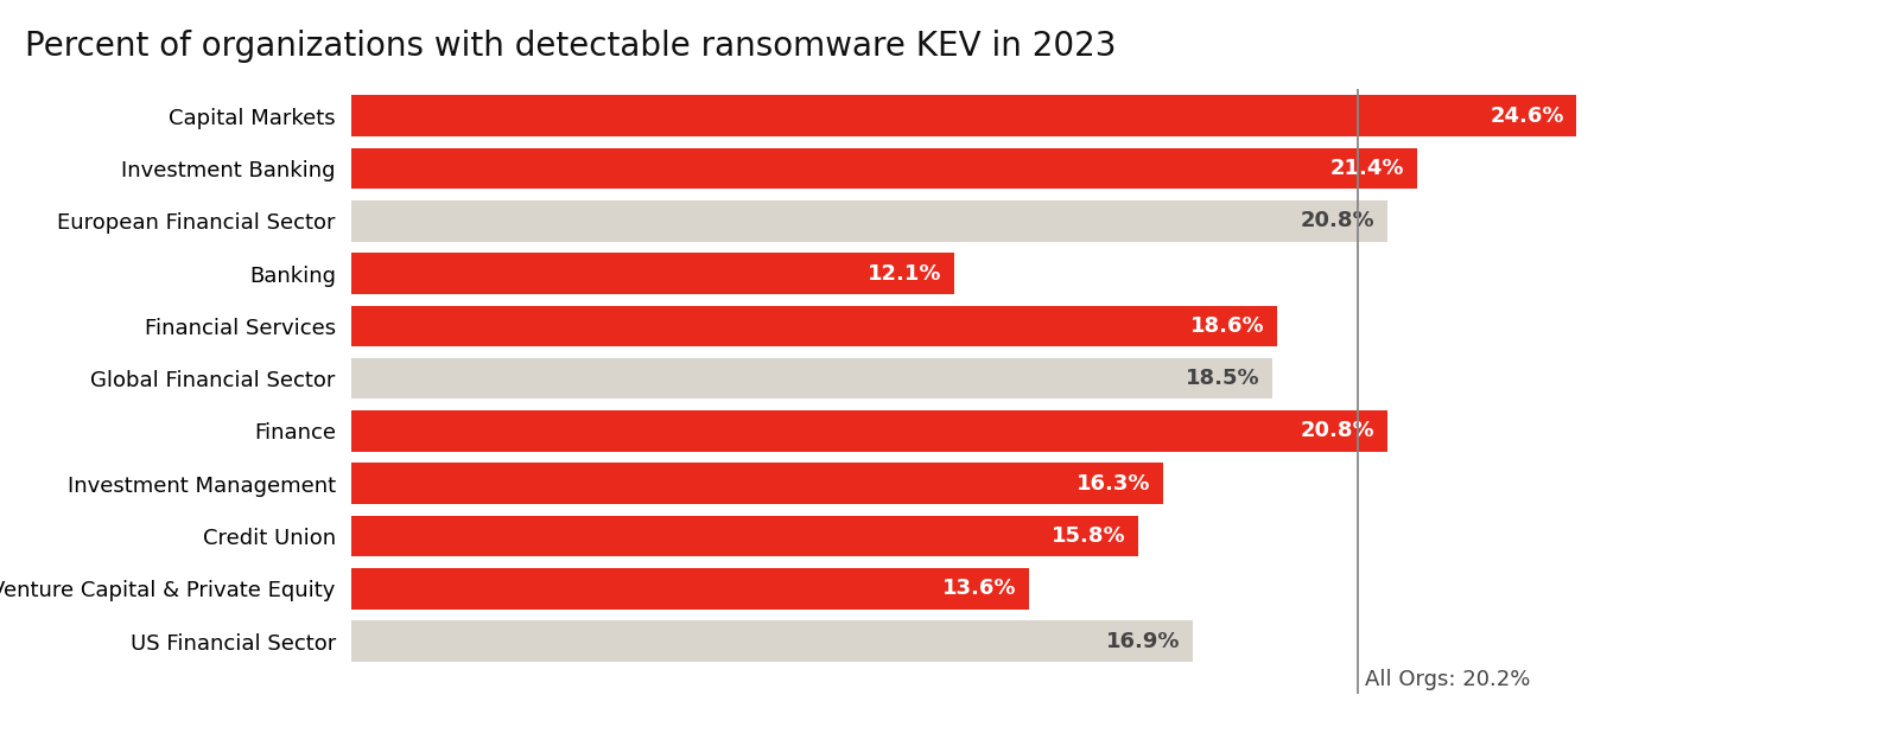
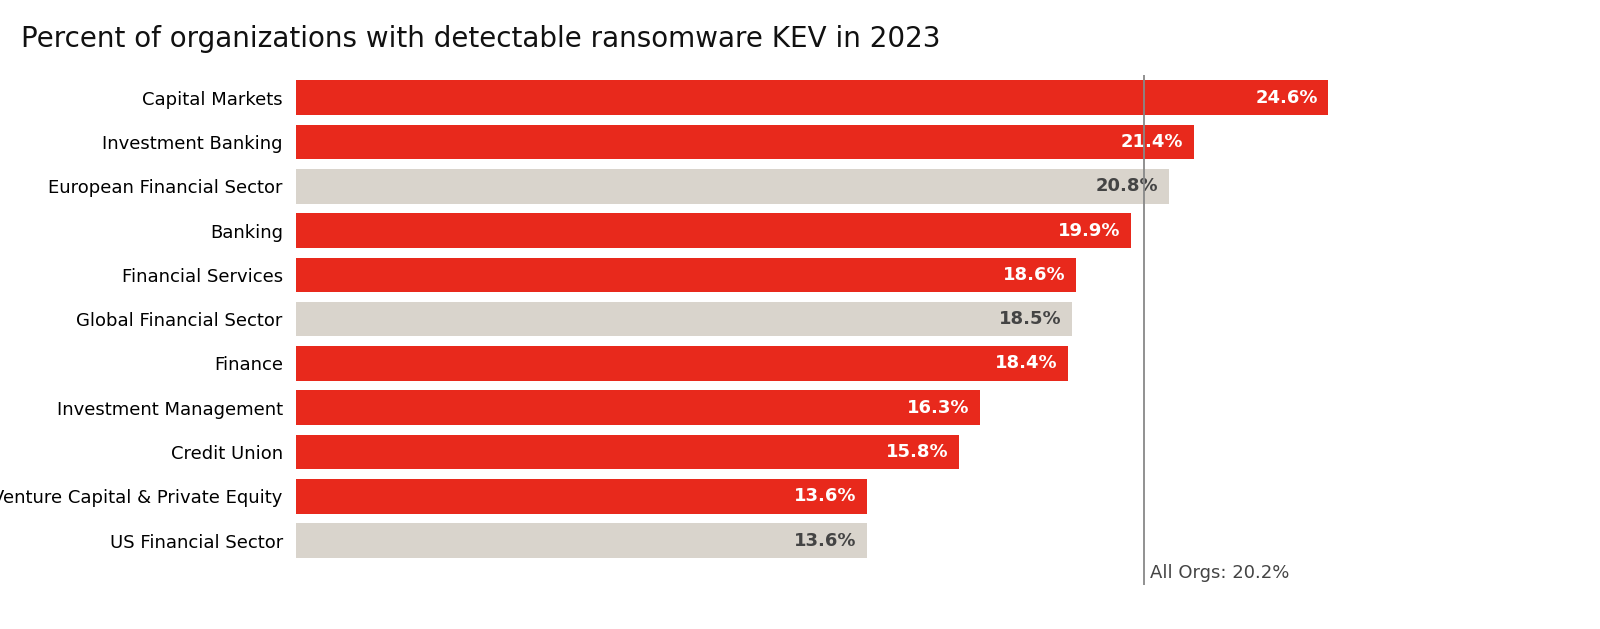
Banking: 12.1% -> 19.9%
Finance: 20.8% -> 18.4%
US Financial Sector: 16.9% -> 13.6%
